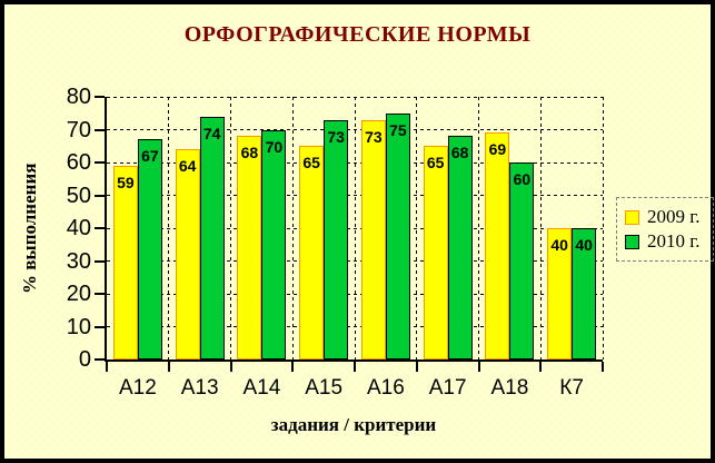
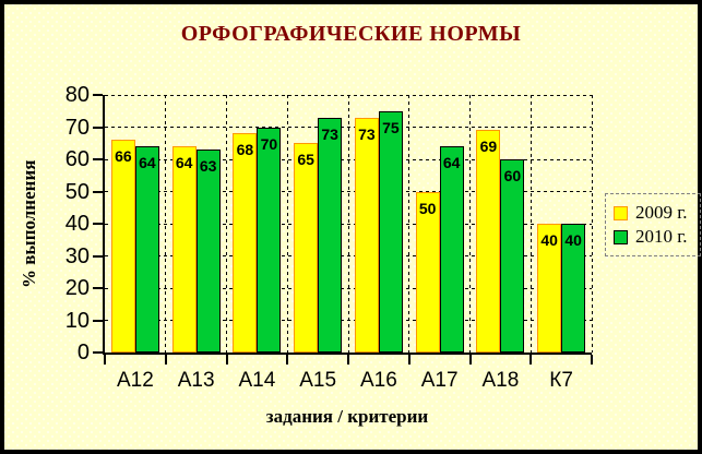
2009 г./А12: 59 -> 66
2010 г./А12: 67 -> 64
2010 г./А13: 74 -> 63
2009 г./А17: 65 -> 50
2010 г./А17: 68 -> 64
